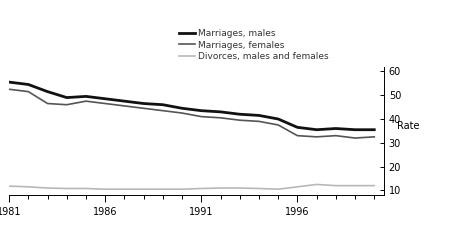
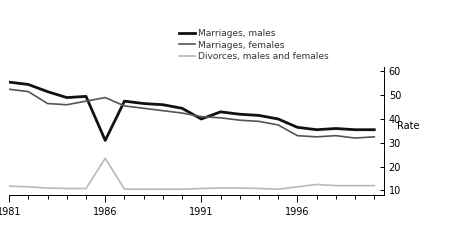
Marriages, males/1986: 48.5 -> 31.0
Marriages, females/1986: 46.5 -> 49.0
Divorces, males and females/1986: 10.5 -> 23.5
Marriages, males/1991: 43.5 -> 40.0
